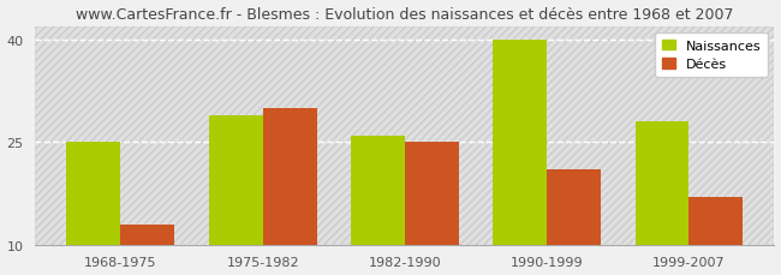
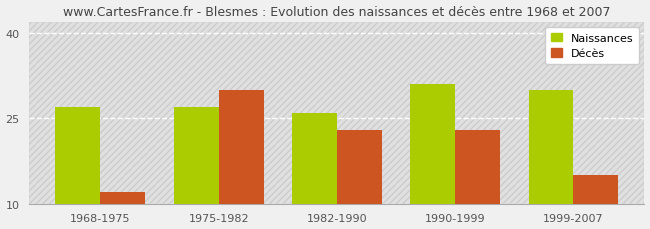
Naissances/1968-1975: 25 -> 27
Décès/1968-1975: 13 -> 12
Naissances/1975-1982: 29 -> 27
Décès/1982-1990: 25 -> 23
Naissances/1990-1999: 40 -> 31
Décès/1990-1999: 21 -> 23
Naissances/1999-2007: 28 -> 30
Décès/1999-2007: 17 -> 15
